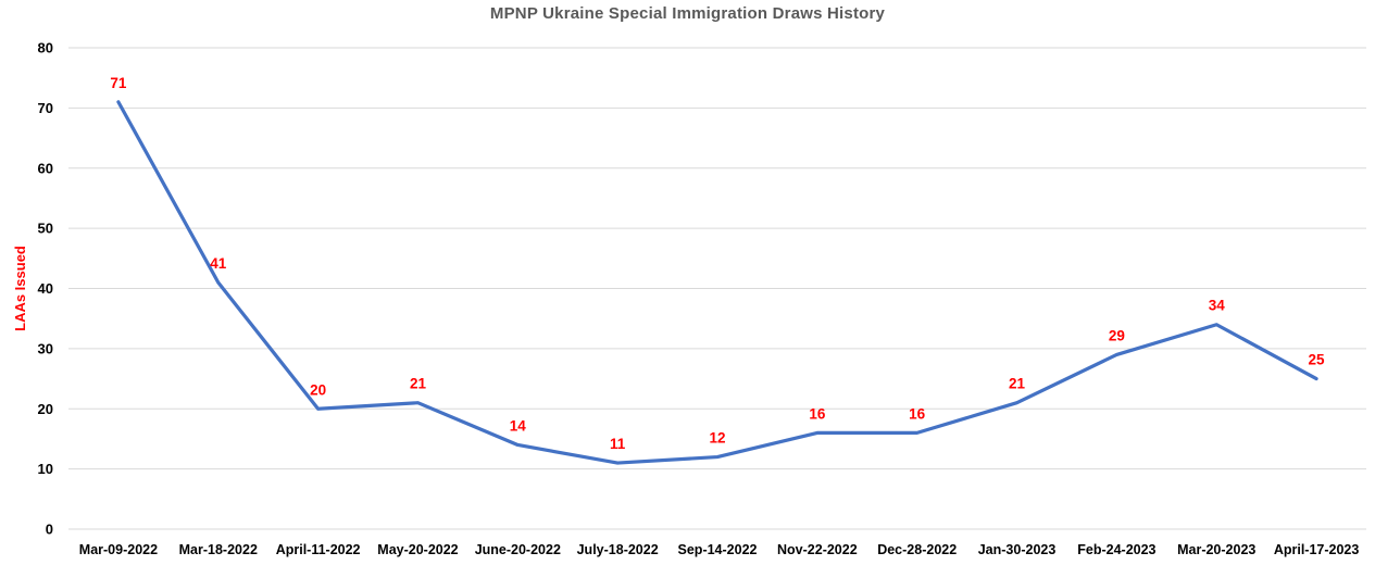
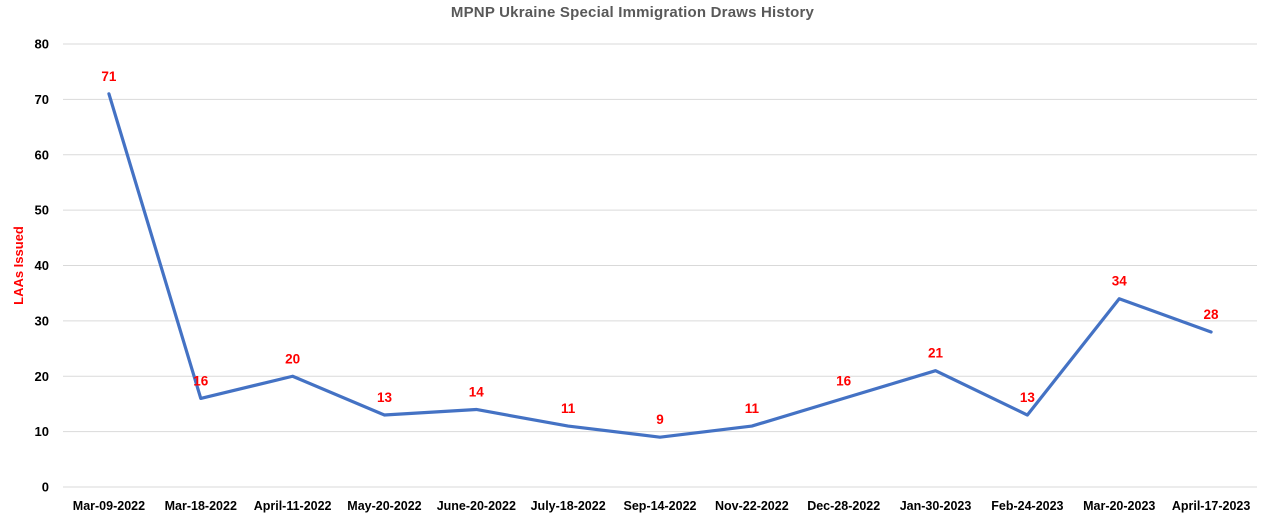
Mar-18-2022: 41 -> 16
May-20-2022: 21 -> 13
Sep-14-2022: 12 -> 9
Nov-22-2022: 16 -> 11
Feb-24-2023: 29 -> 13
April-17-2023: 25 -> 28
